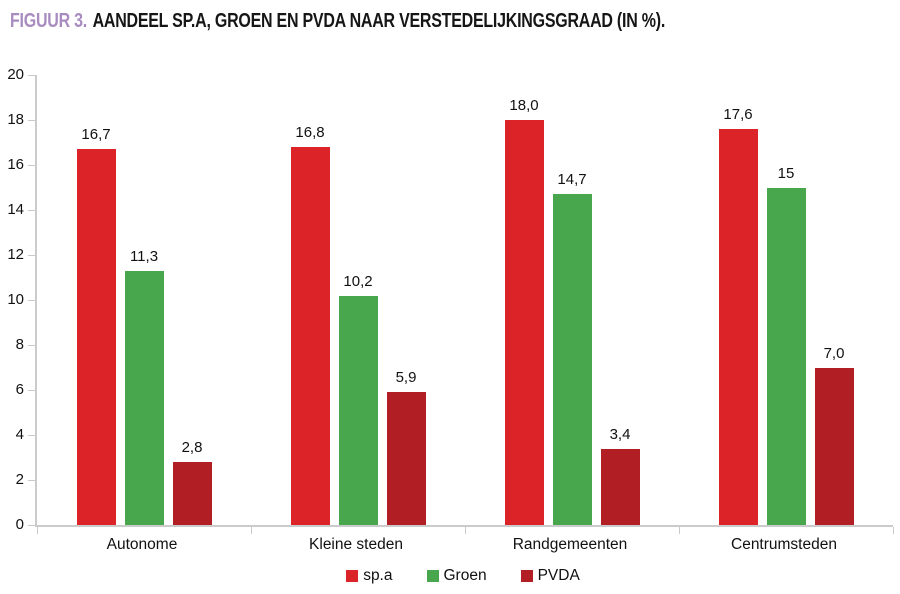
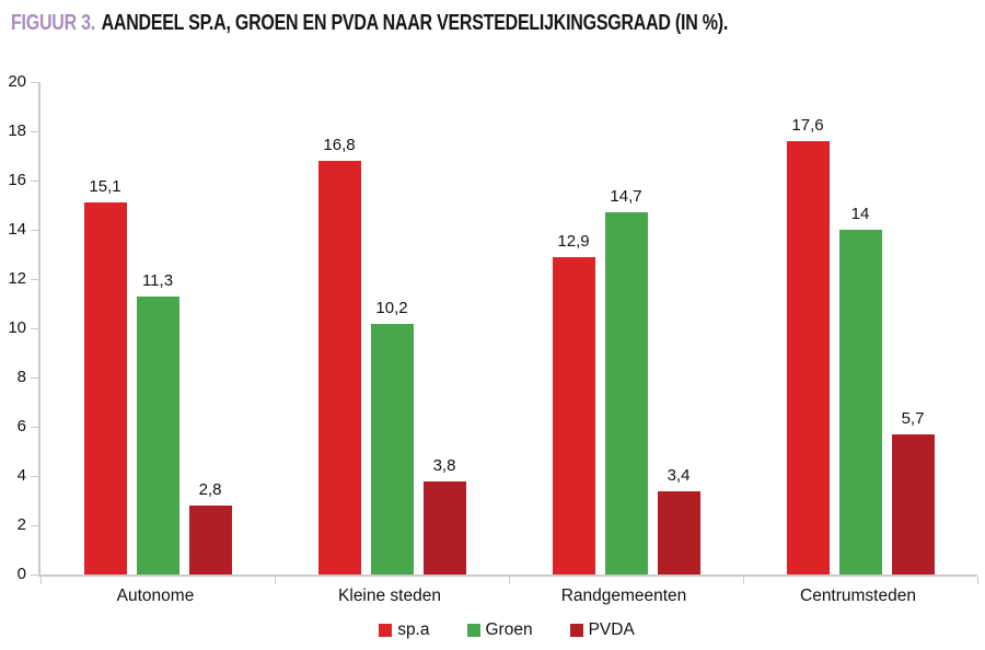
sp.a/Autonome: 16,7 -> 15,1
PVDA/Kleine steden: 5,9 -> 3,8
sp.a/Randgemeenten: 18,0 -> 12,9
Groen/Centrumsteden: 15 -> 14
PVDA/Centrumsteden: 7,0 -> 5,7
